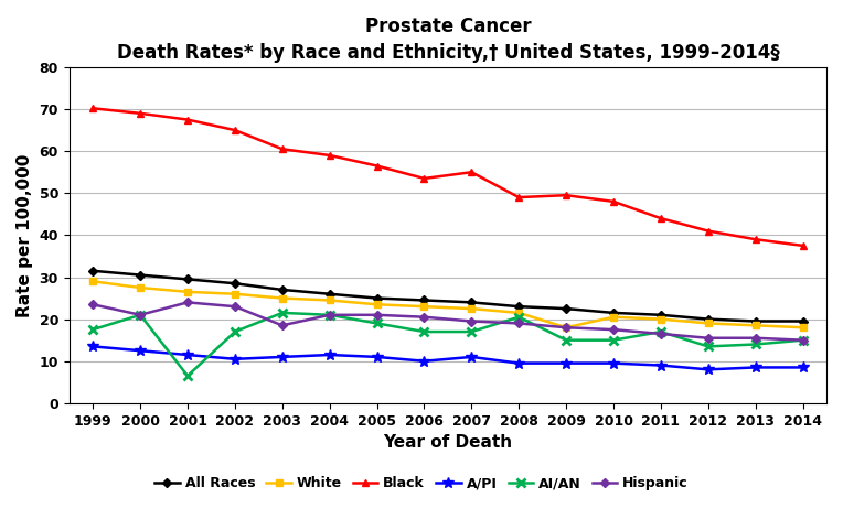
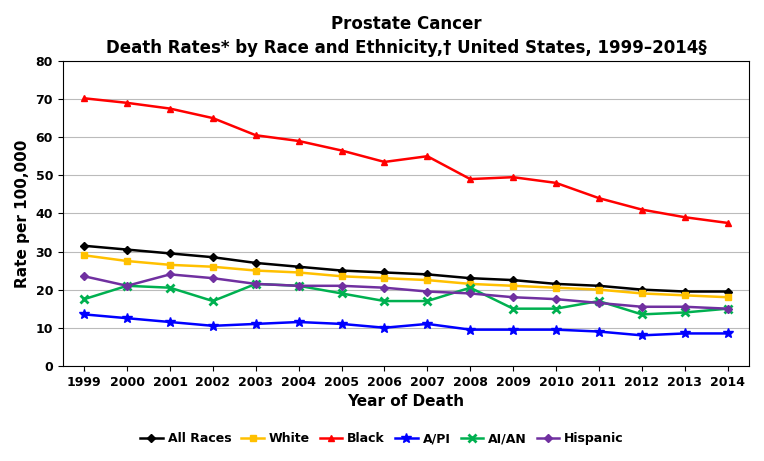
AI/AN/2001: 6.5 -> 20.5
Hispanic/2003: 18.5 -> 21.5
White/2009: 18.0 -> 21.0
